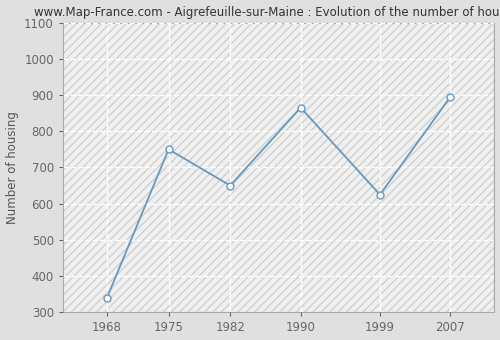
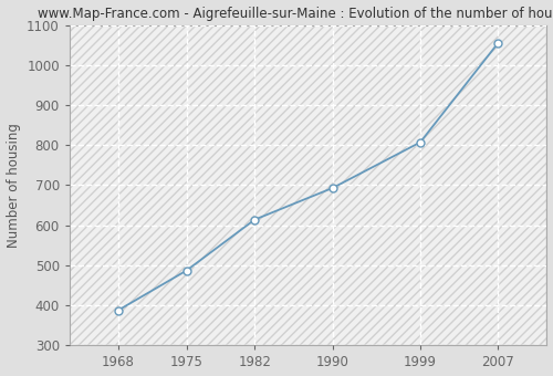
1968: 340 -> 388
1975: 750 -> 487
1982: 650 -> 614
1990: 865 -> 693
1999: 625 -> 807
2007: 895 -> 1055
